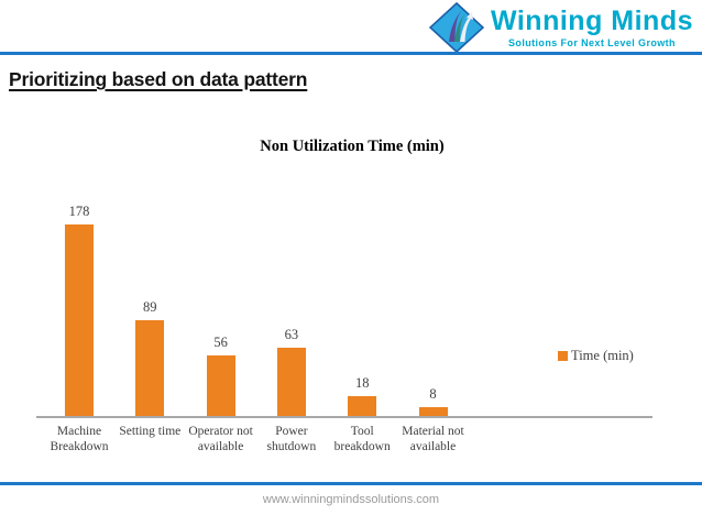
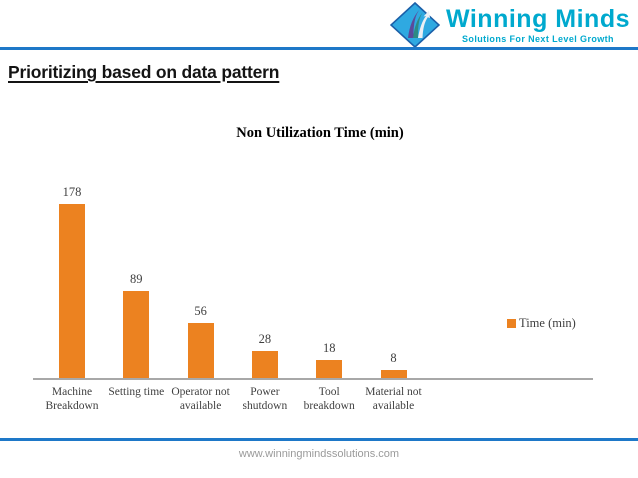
Power shutdown: 63 -> 28
